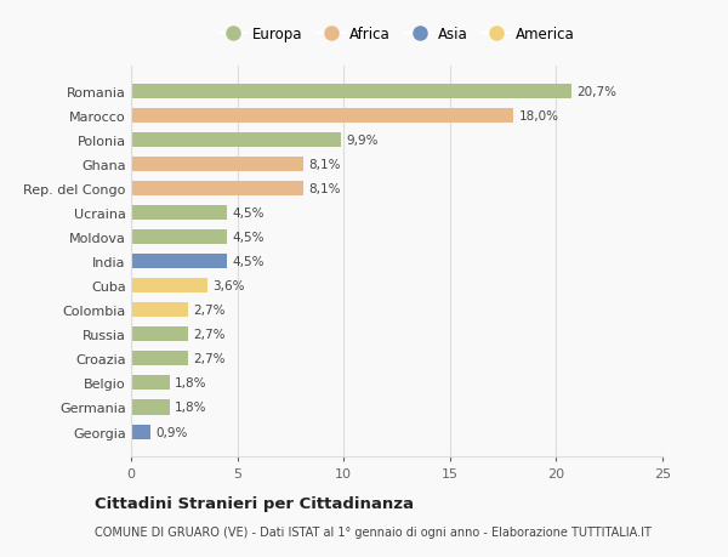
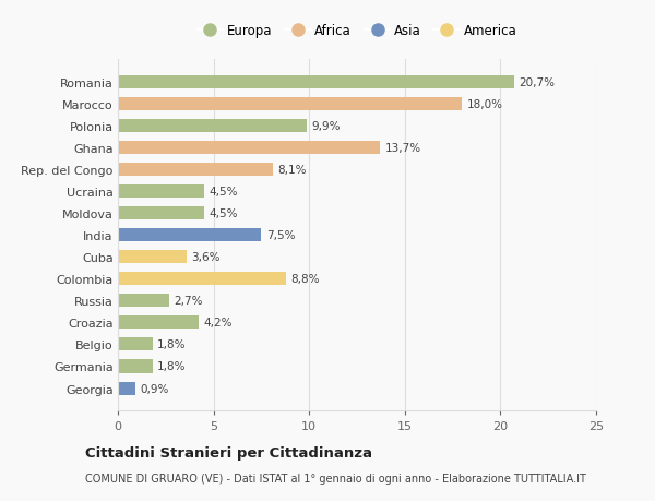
Ghana: 8,1% -> 13,7%
India: 4,5% -> 7,5%
Colombia: 2,7% -> 8,8%
Croazia: 2,7% -> 4,2%
